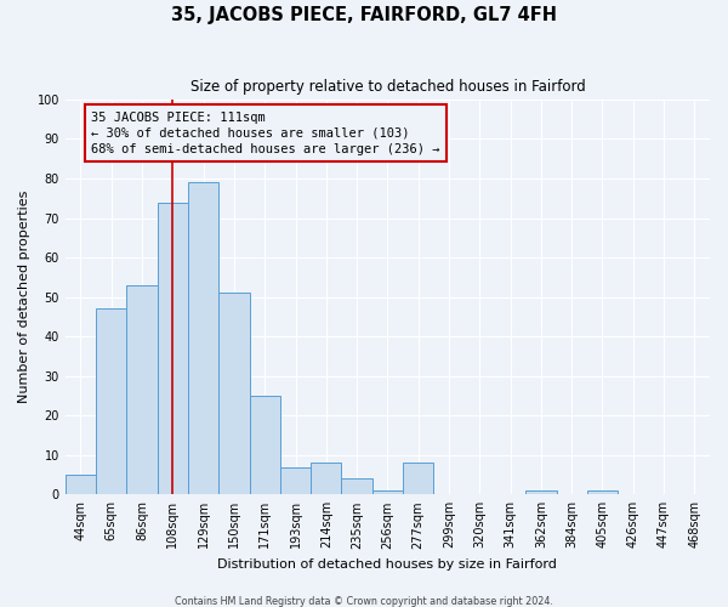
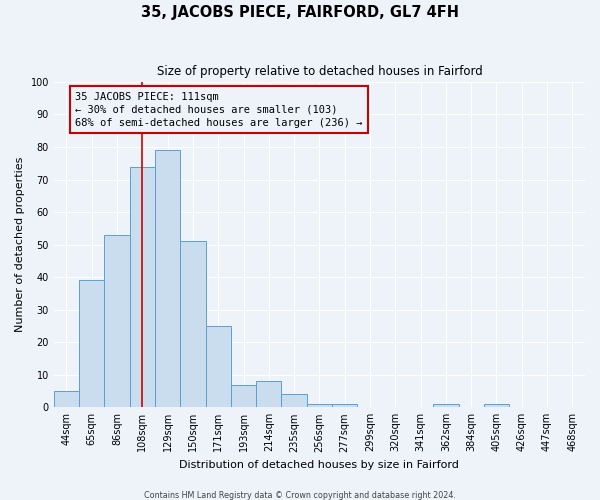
65sqm: 47 -> 39
277sqm: 8 -> 1
